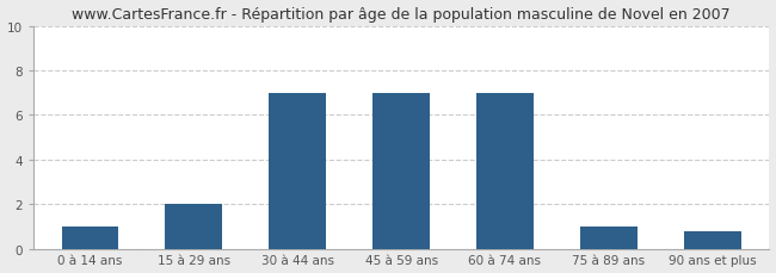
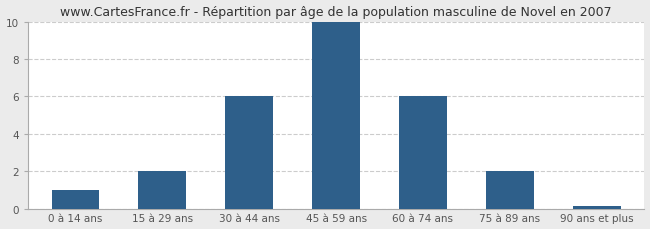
30 à 44 ans: 7.0 -> 6.0
45 à 59 ans: 7.0 -> 10.0
60 à 74 ans: 7.0 -> 6.0
75 à 89 ans: 1.0 -> 2.0
90 ans et plus: 0.8 -> 0.1
